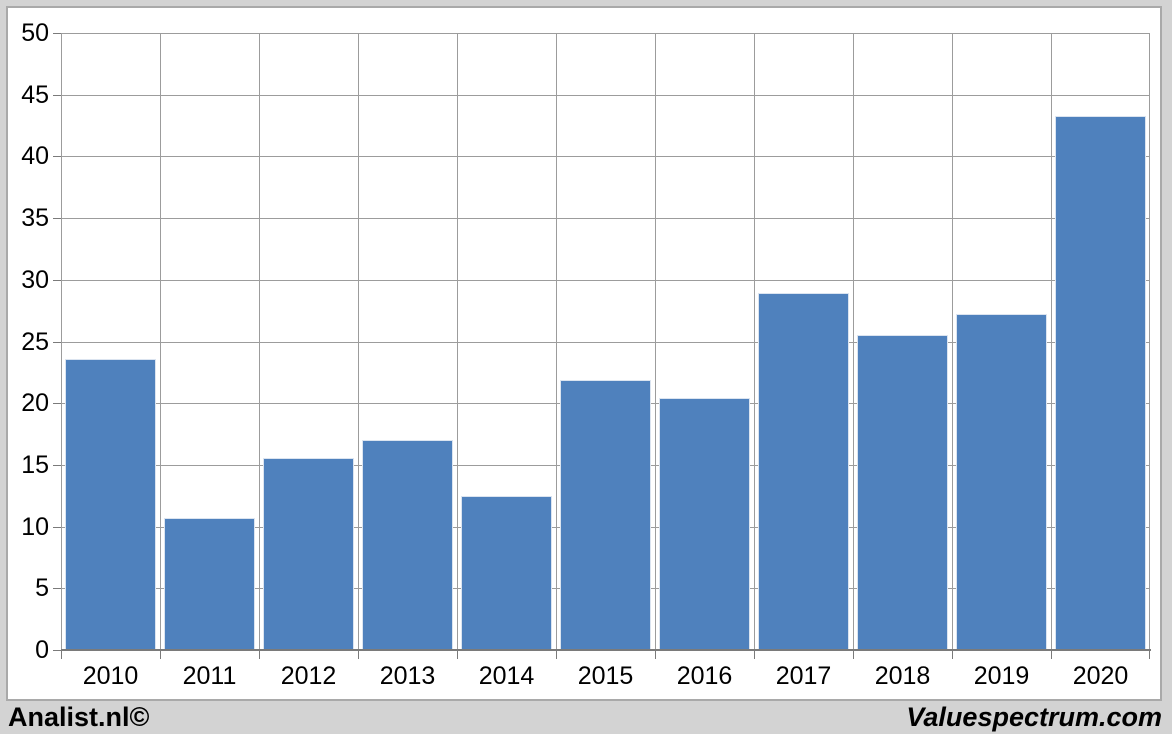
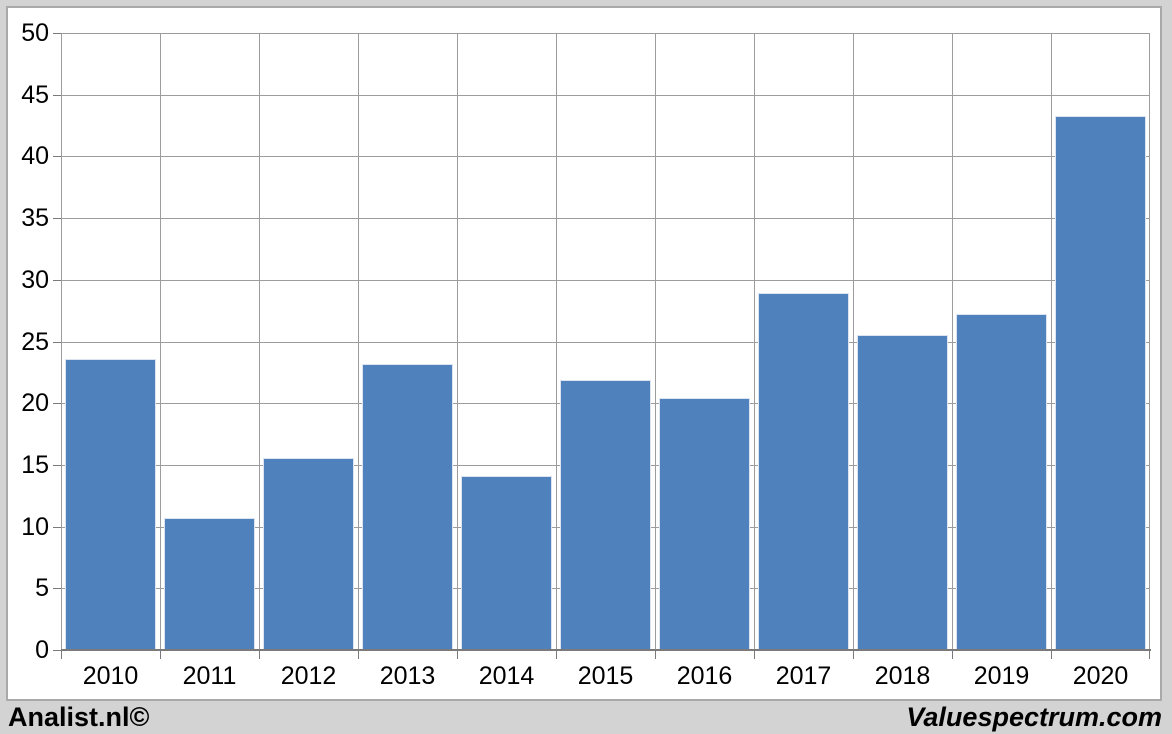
2013: 17.0 -> 23.2
2014: 12.5 -> 14.1
